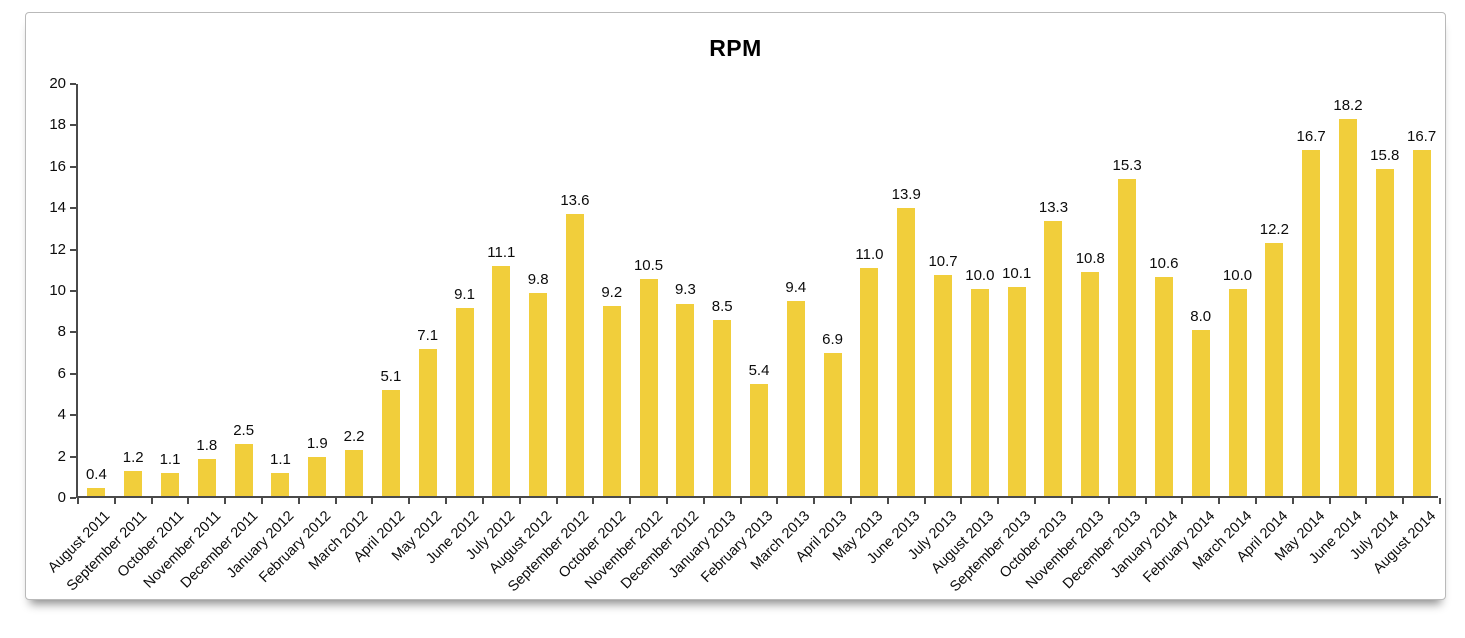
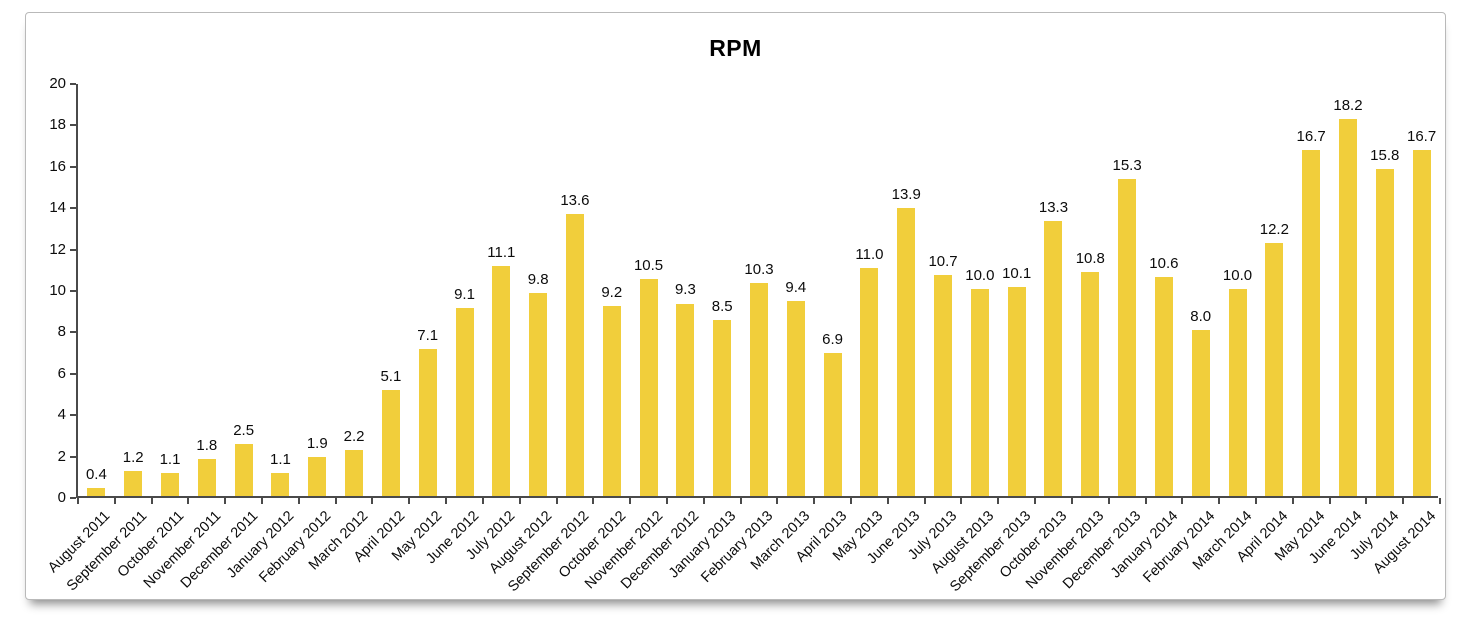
February 2013: 5.4 -> 10.3
